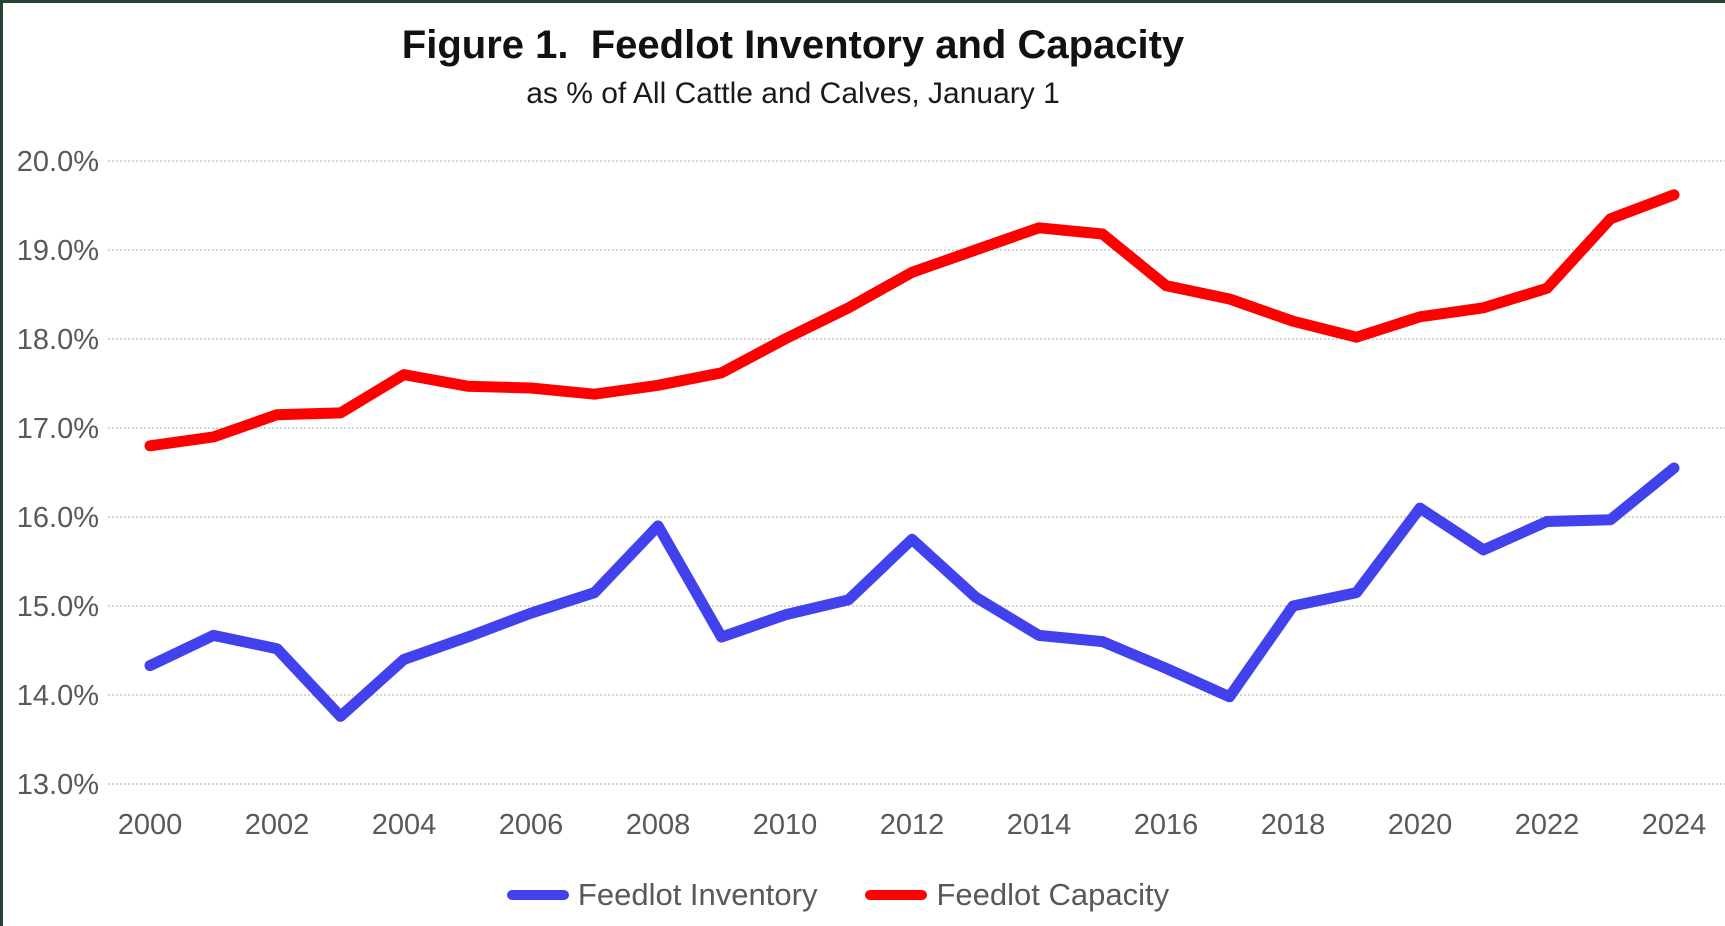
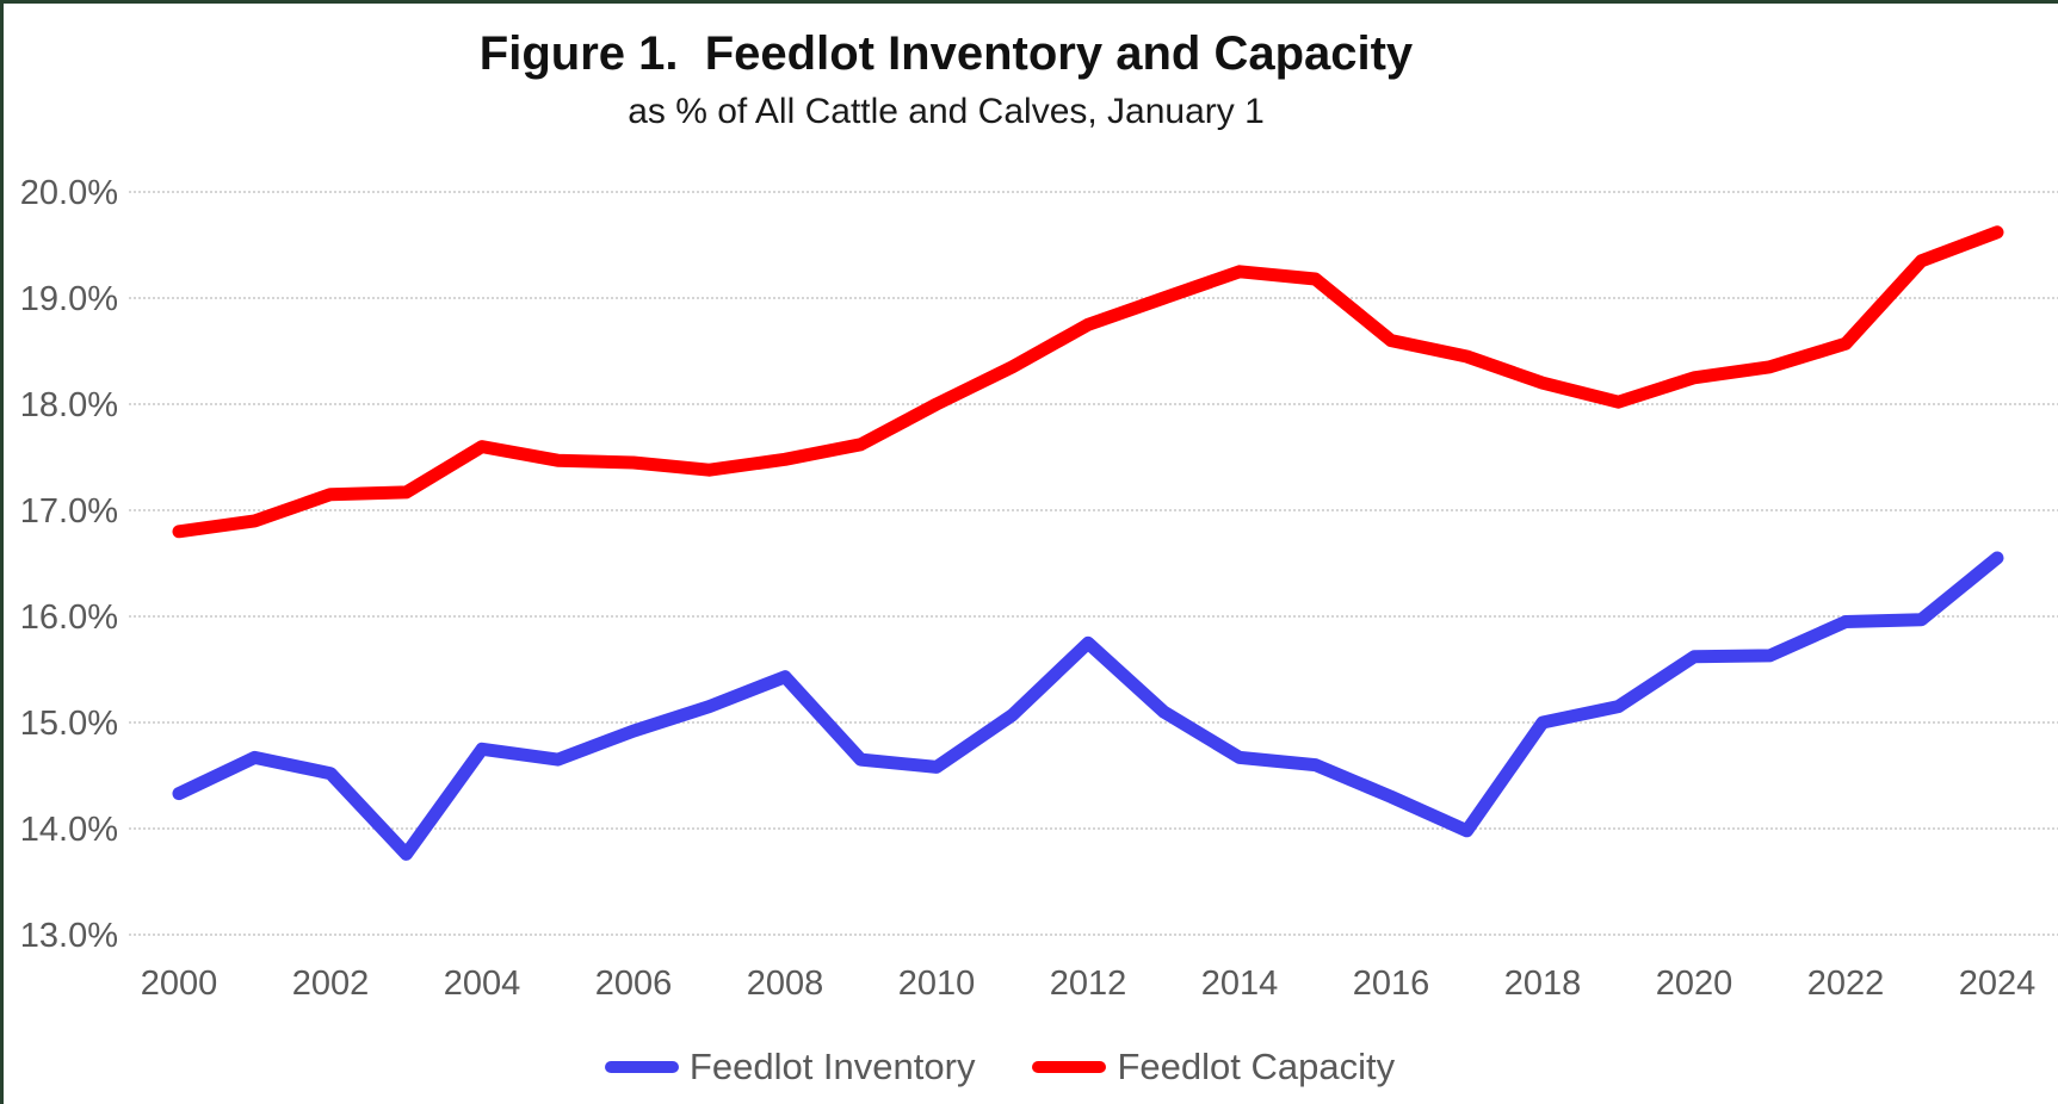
Feedlot Inventory/2004: 14.4% -> 14.8%
Feedlot Inventory/2008: 15.9% -> 15.4%
Feedlot Inventory/2010: 14.9% -> 14.6%
Feedlot Inventory/2020: 16.1% -> 15.6%
